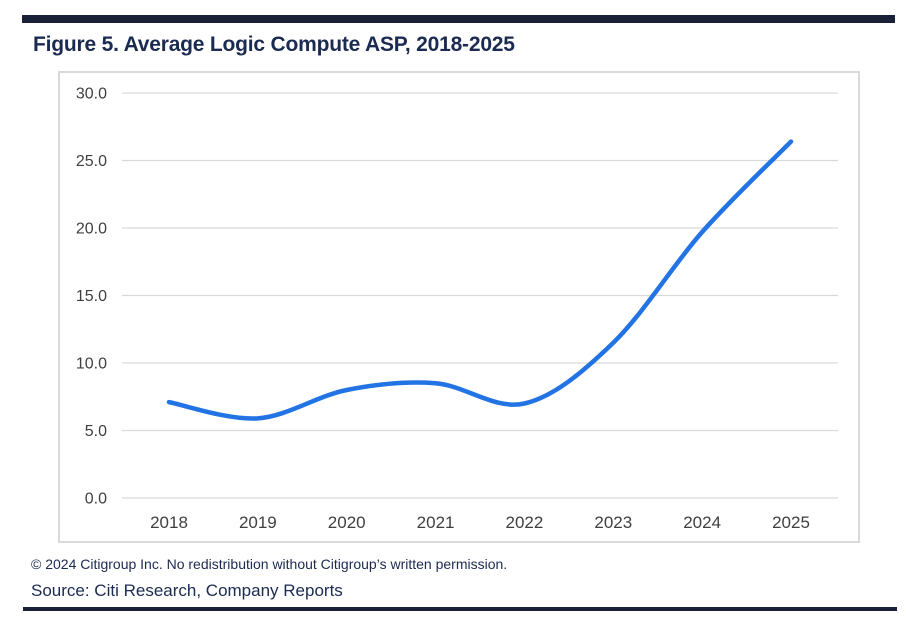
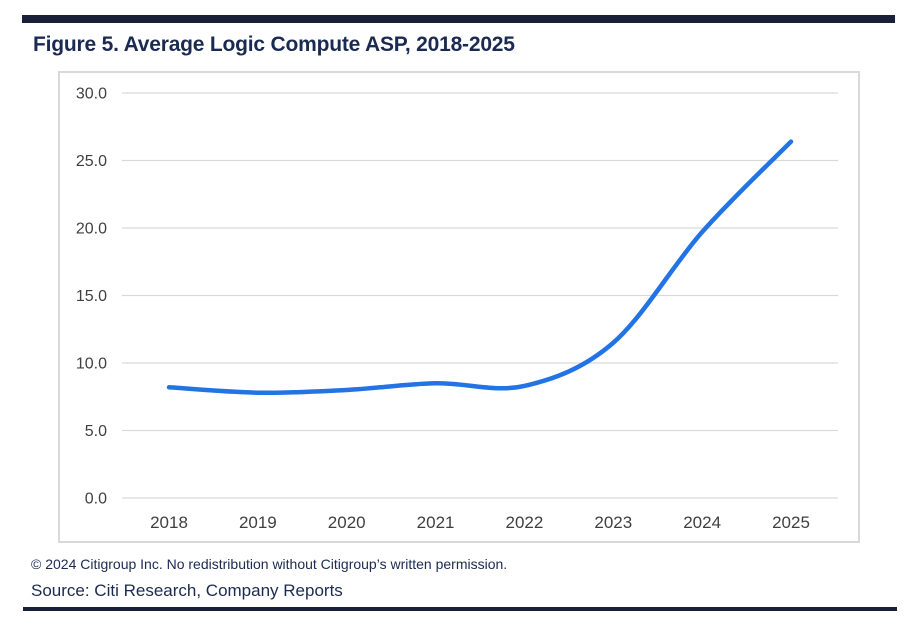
2018: 7.1 -> 8.2
2019: 5.9 -> 7.8
2022: 7.0 -> 8.3
